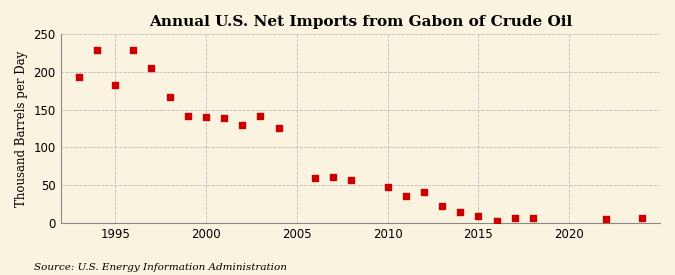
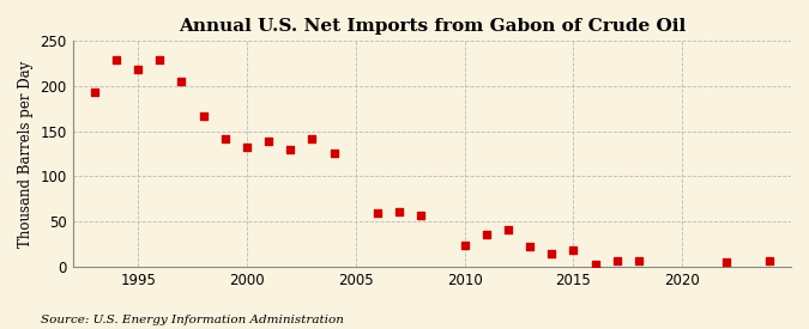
1995: 183 -> 218
2000: 141 -> 132
2010: 47 -> 24
2015: 9 -> 18
